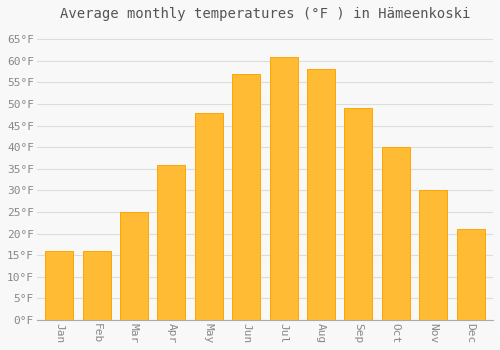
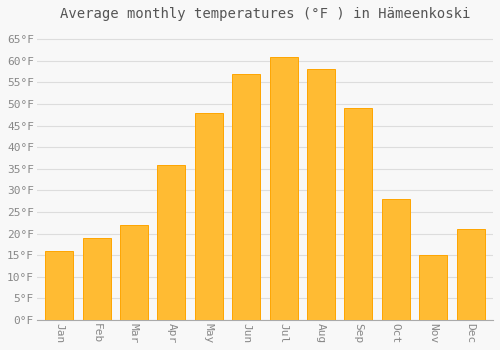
Feb: 16°F -> 19°F
Mar: 25°F -> 22°F
Oct: 40°F -> 28°F
Nov: 30°F -> 15°F
